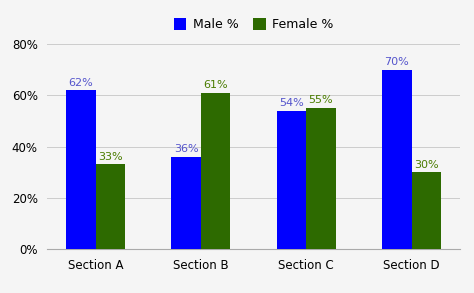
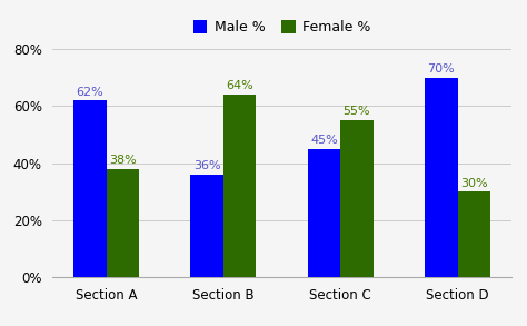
Female %/Section A: 33% -> 38%
Female %/Section B: 61% -> 64%
Male %/Section C: 54% -> 45%
